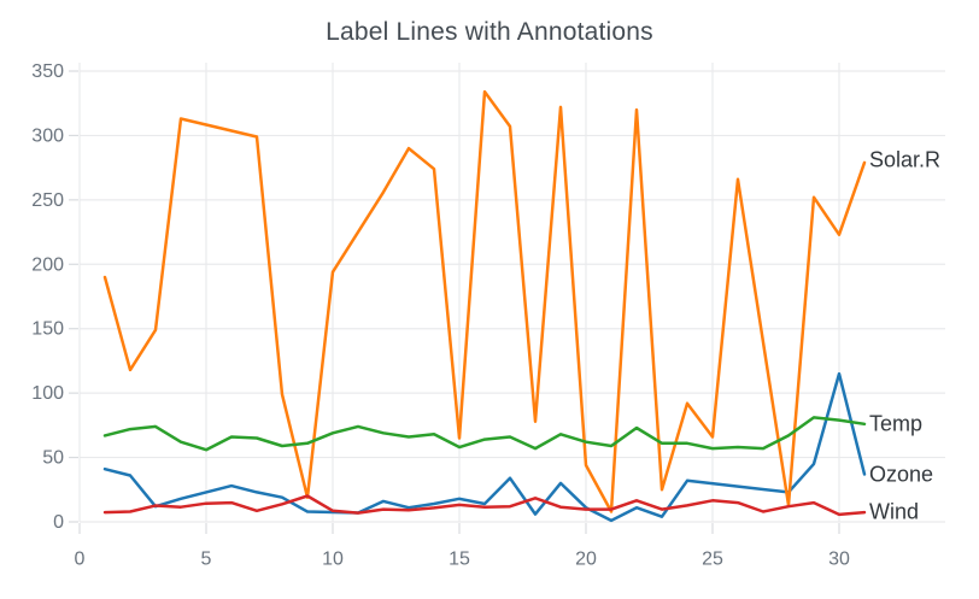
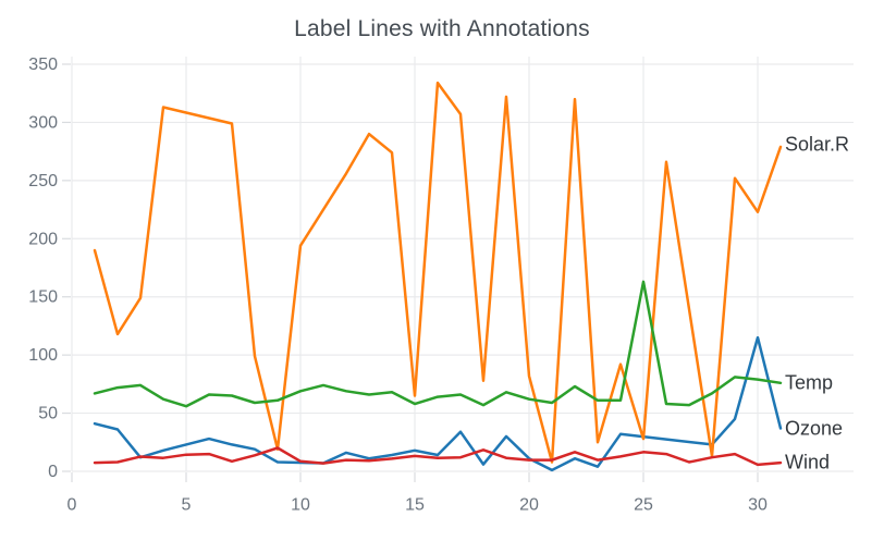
Solar.R/20: 44 -> 82
Solar.R/25: 66 -> 28
Temp/25: 57 -> 163
